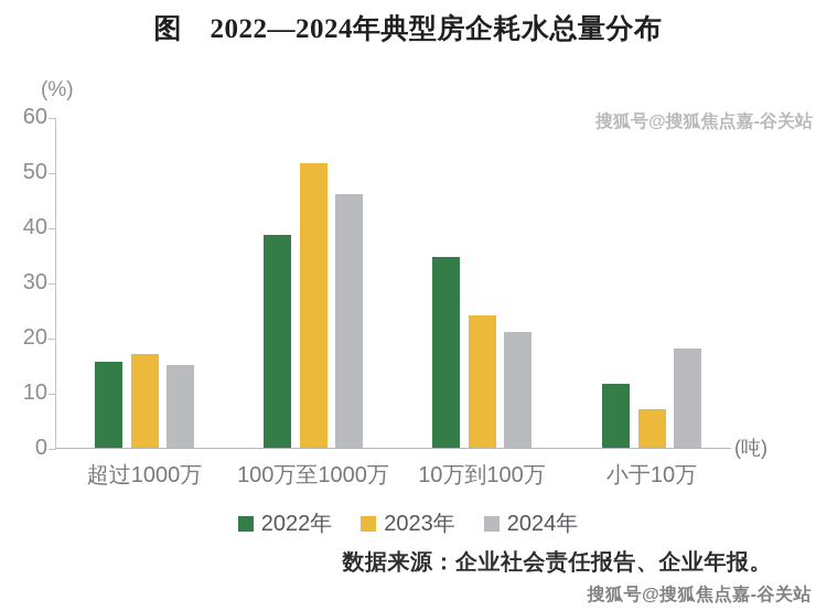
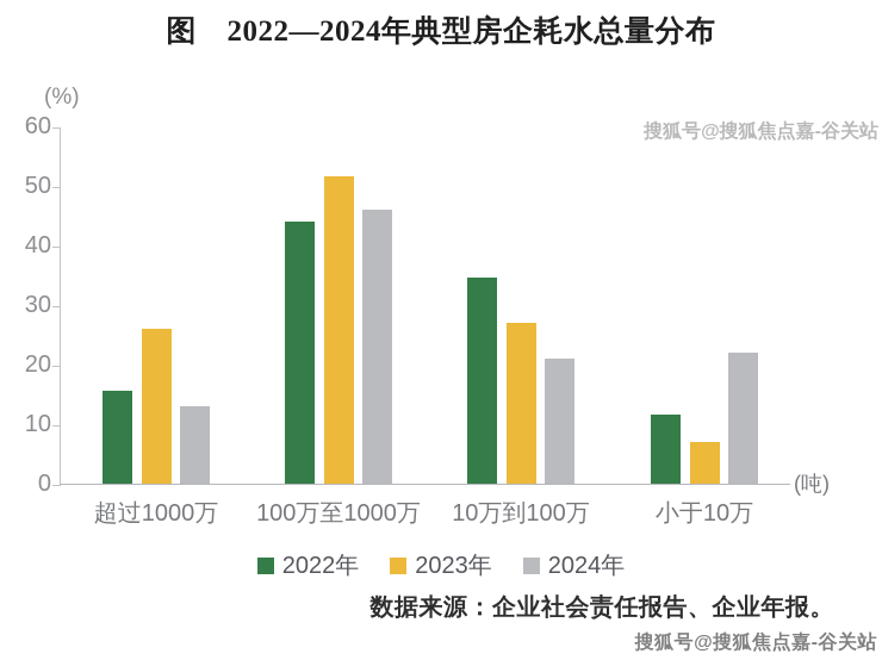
2023年/超过1000万: 17 -> 26
2024年/超过1000万: 15 -> 13
2022年/100万至1000万: 38 -> 44
2023年/10万到100万: 24 -> 27
2024年/小于10万: 18 -> 22
